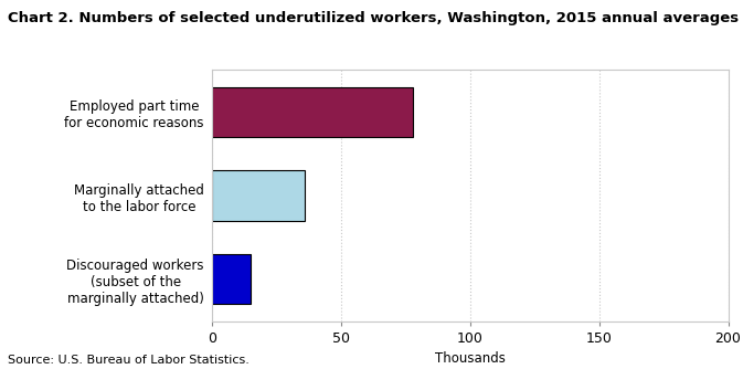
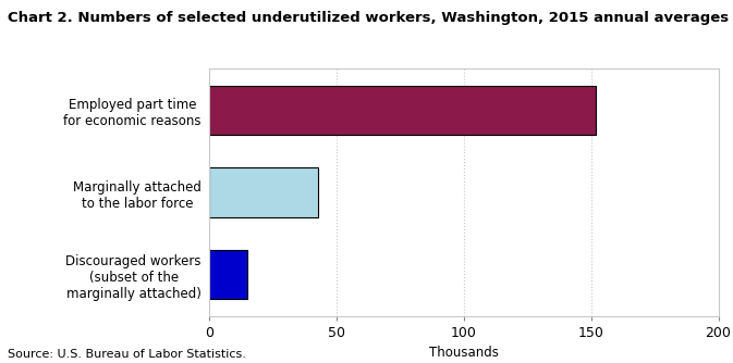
Employed part time for economic reasons: 78 -> 152
Marginally attached to the labor force: 36 -> 43
